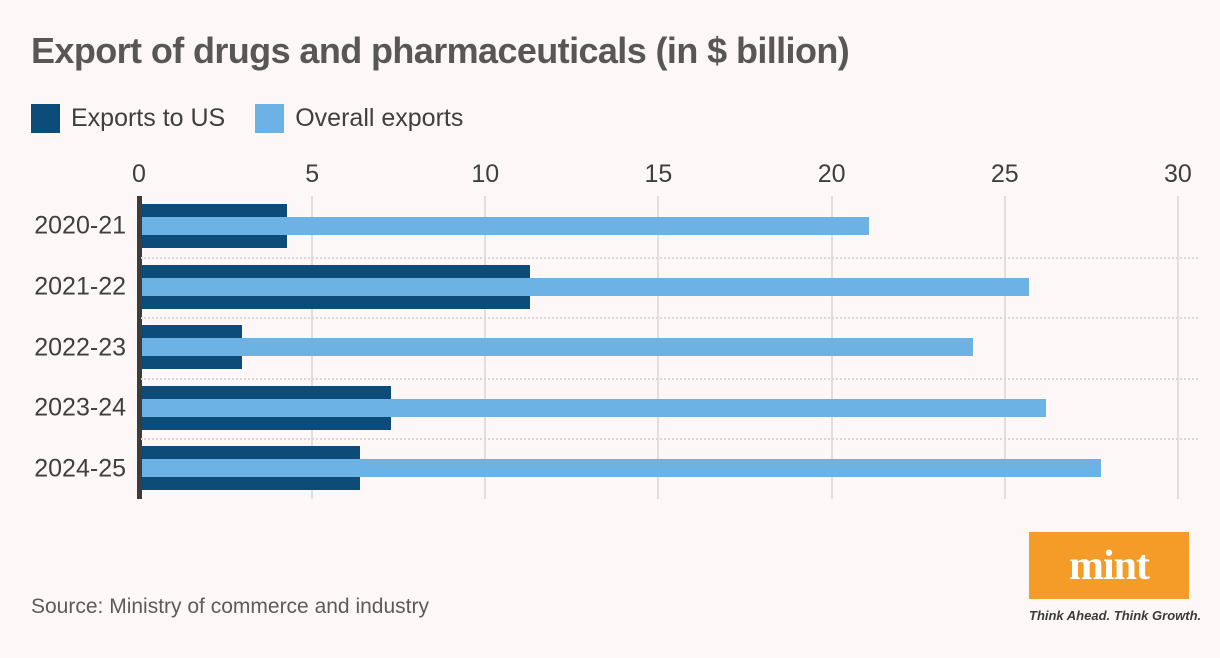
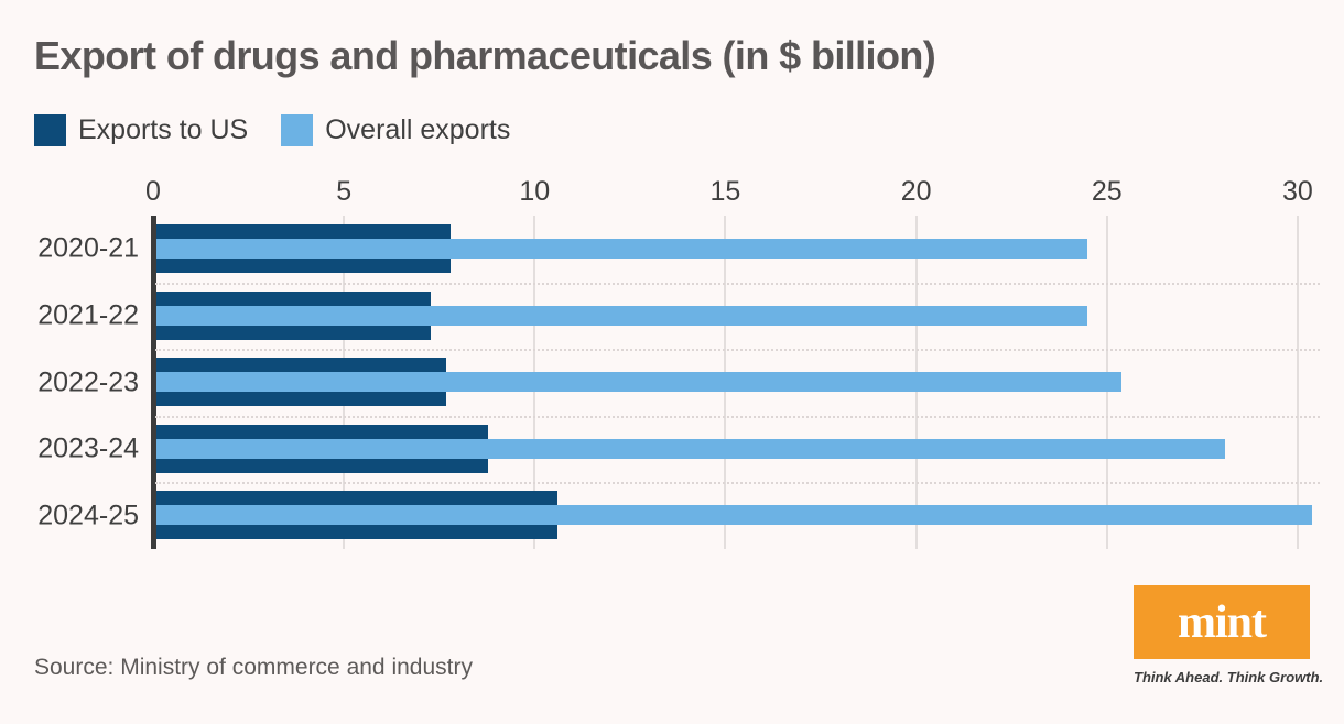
Exports to US/2020-21: 4.2 -> 7.7
Overall exports/2020-21: 21.0 -> 24.4
Exports to US/2021-22: 11.2 -> 7.2
Overall exports/2021-22: 25.6 -> 24.4
Exports to US/2022-23: 2.9 -> 7.6
Overall exports/2022-23: 24.0 -> 25.3
Exports to US/2023-24: 7.2 -> 8.7
Overall exports/2023-24: 26.1 -> 28.0
Exports to US/2024-25: 6.3 -> 10.5
Overall exports/2024-25: 27.7 -> 30.3
